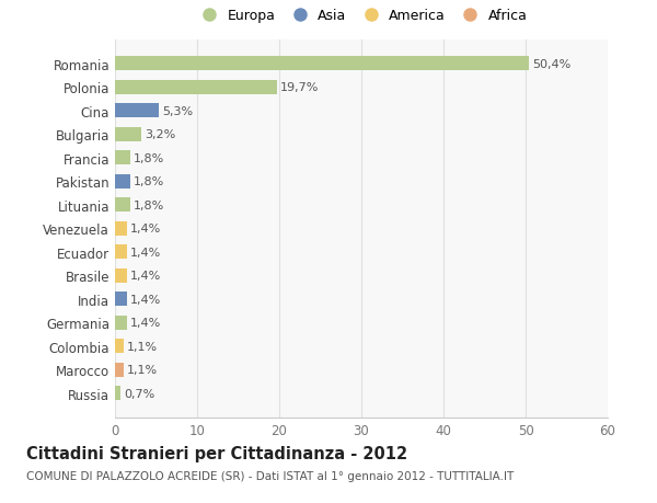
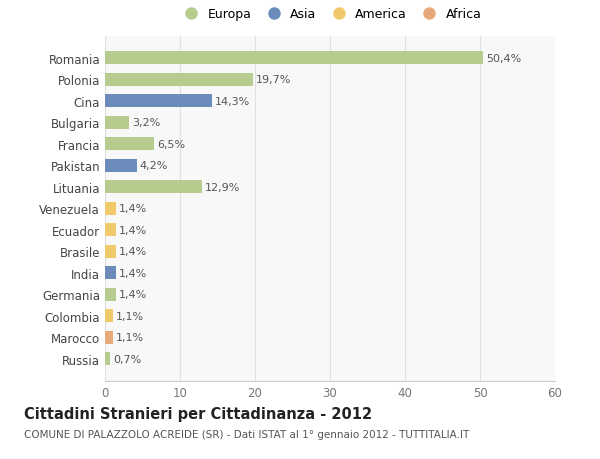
Cina: 5,3% -> 14,3%
Francia: 1,8% -> 6,5%
Pakistan: 1,8% -> 4,2%
Lituania: 1,8% -> 12,9%
